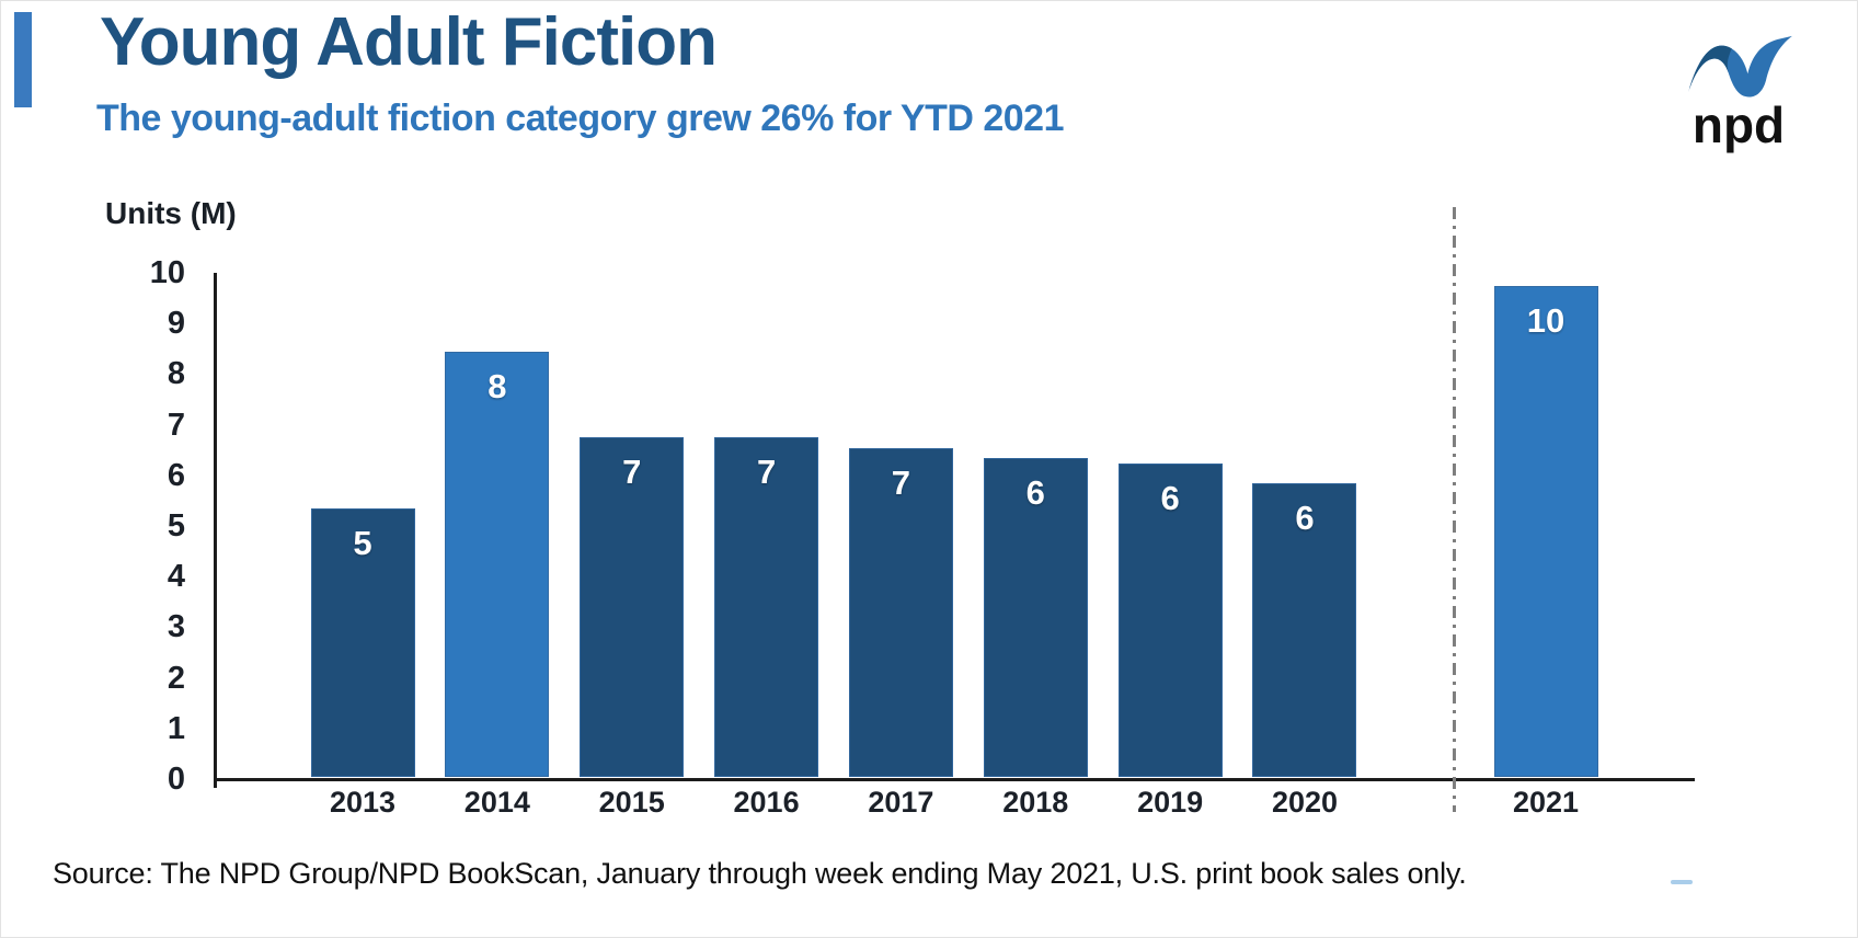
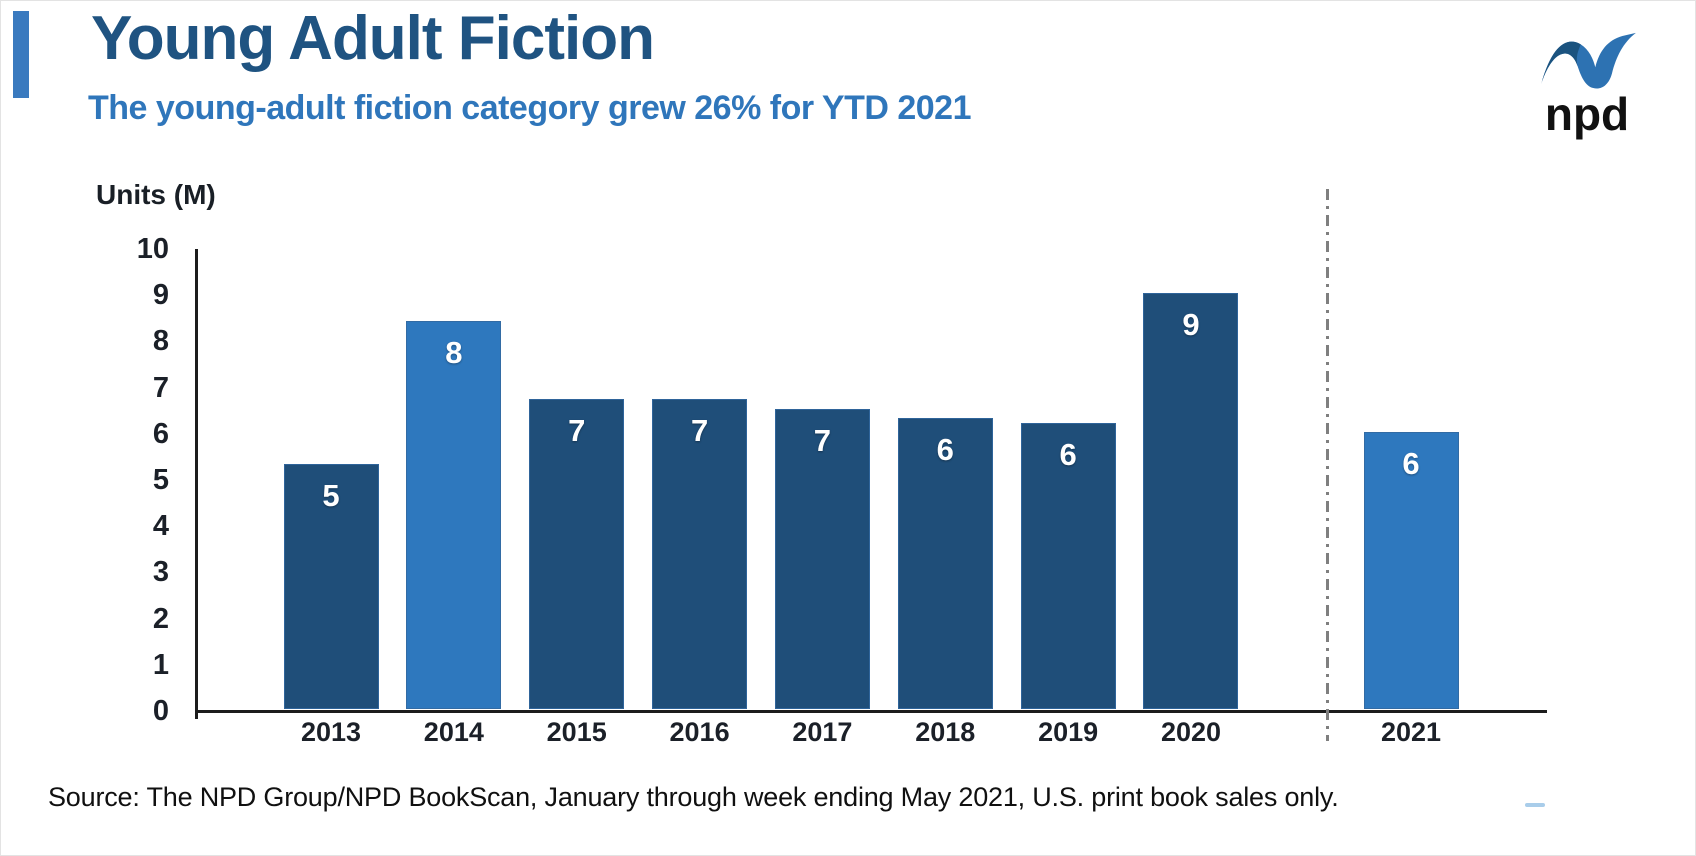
2020: 6 -> 9
2021: 10 -> 6
